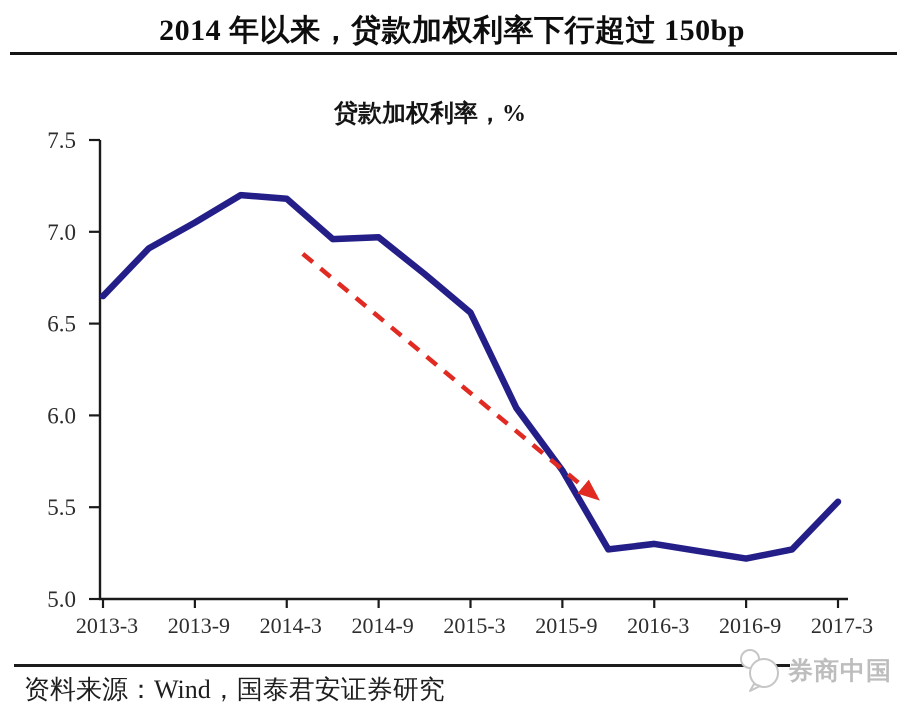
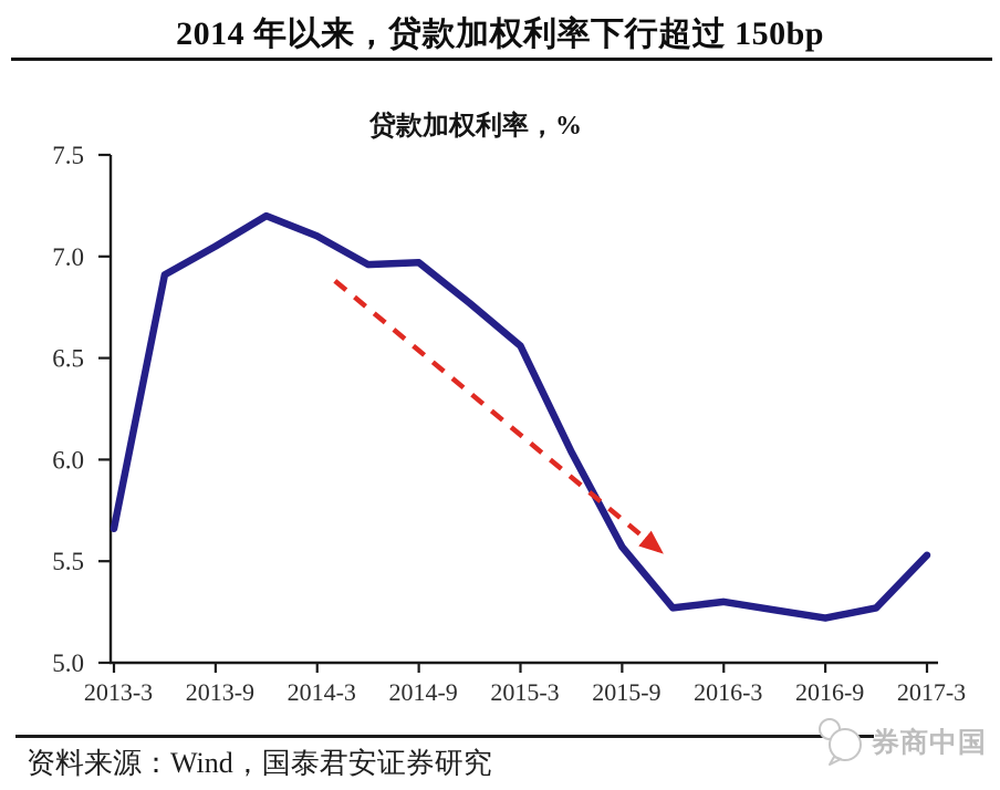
2013-3: 6.65 -> 5.66
2014-3: 7.18 -> 7.10
2015-9: 5.70 -> 5.57
